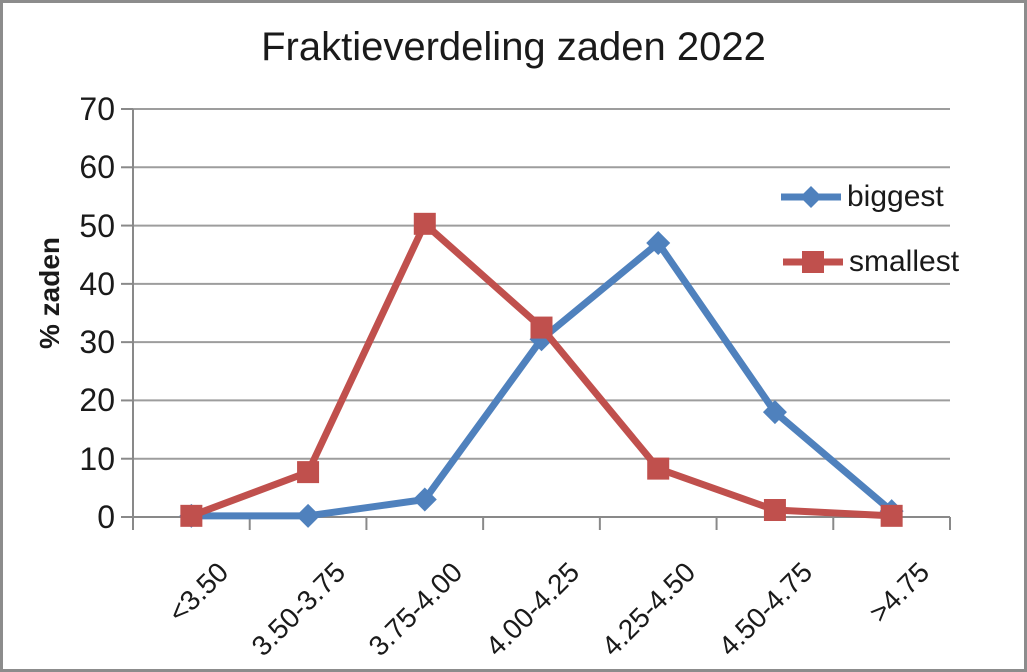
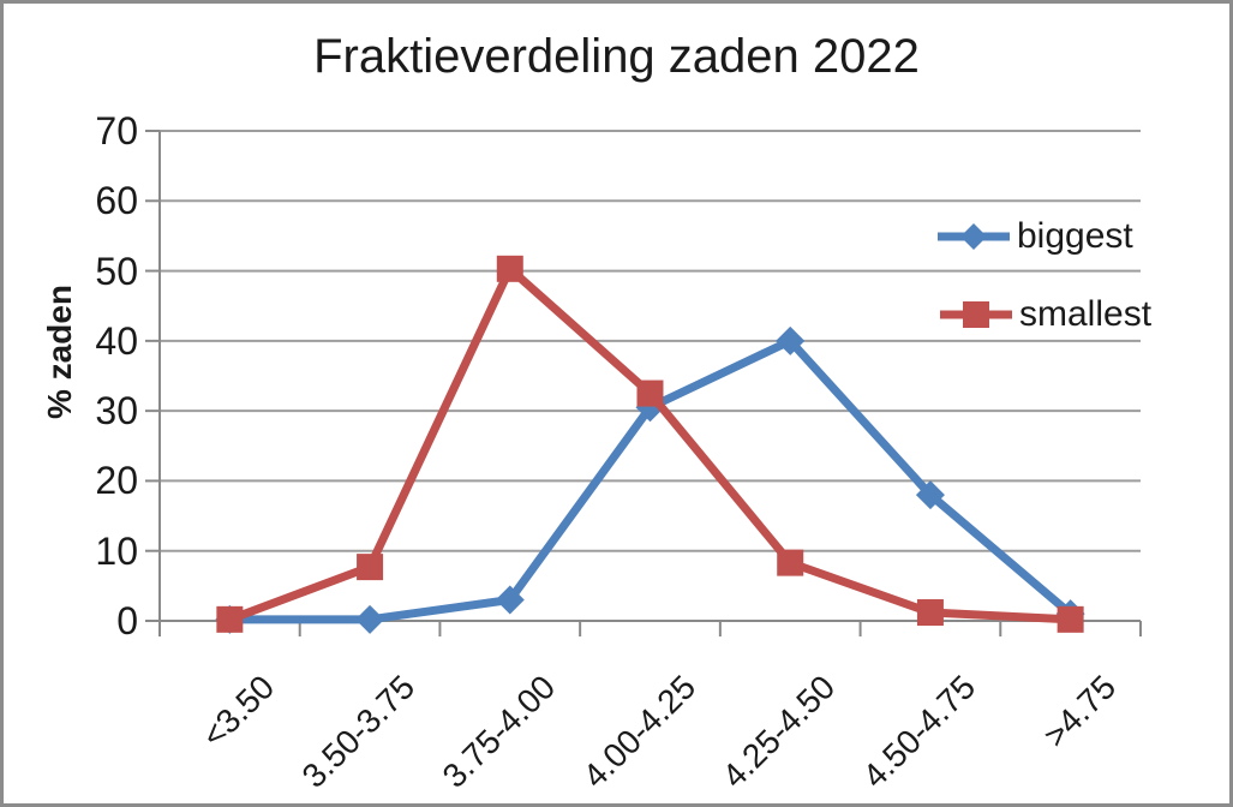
biggest/4.25-4.50: 47 -> 40
